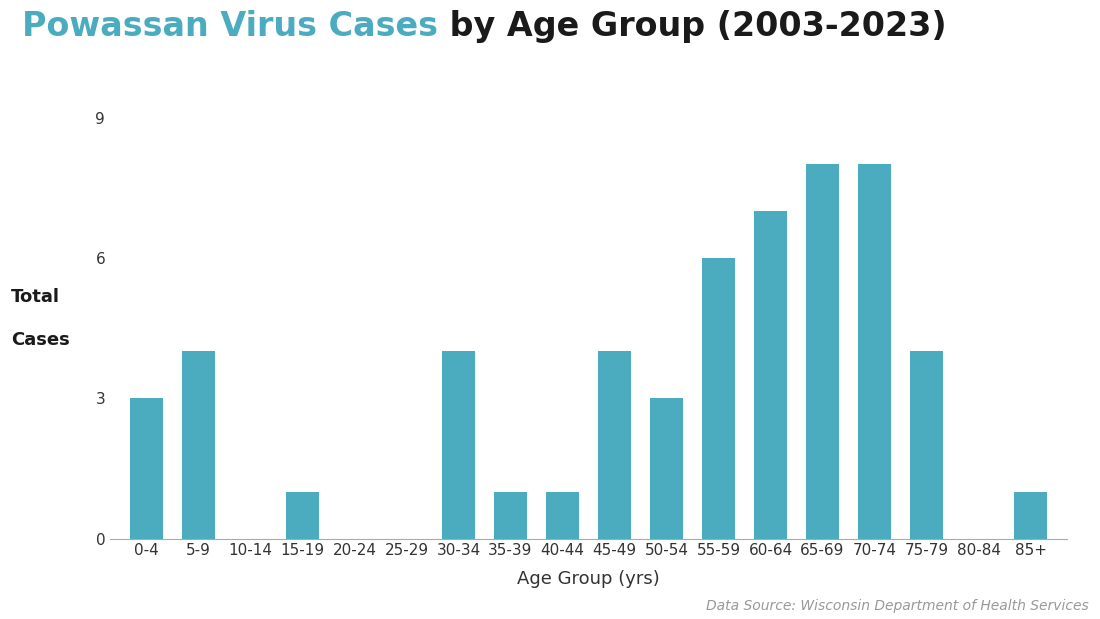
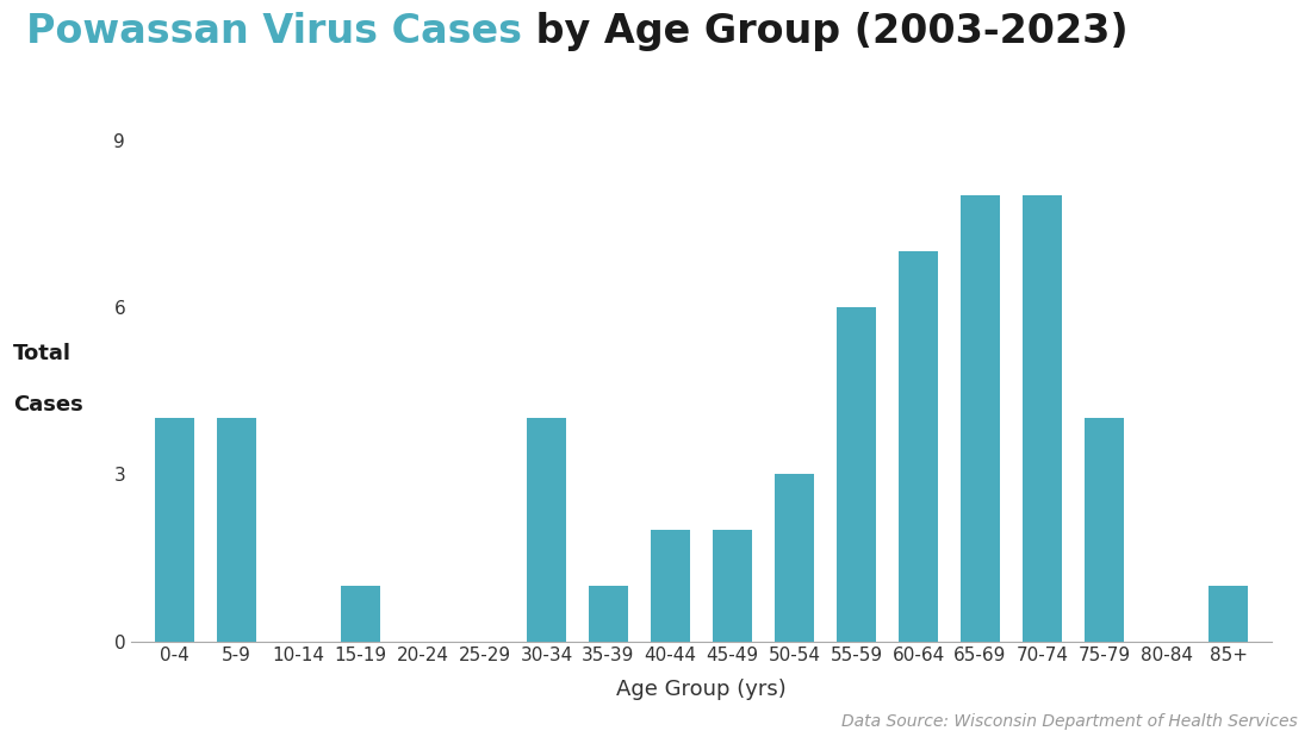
0-4: 3 -> 4
40-44: 1 -> 2
45-49: 4 -> 2
